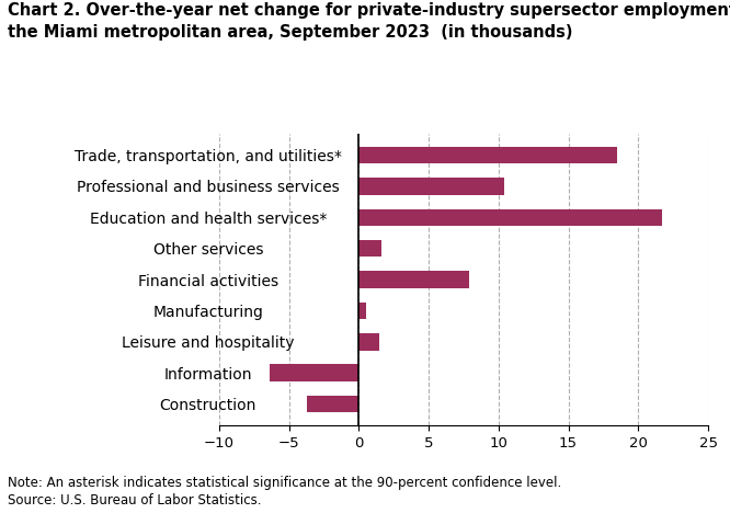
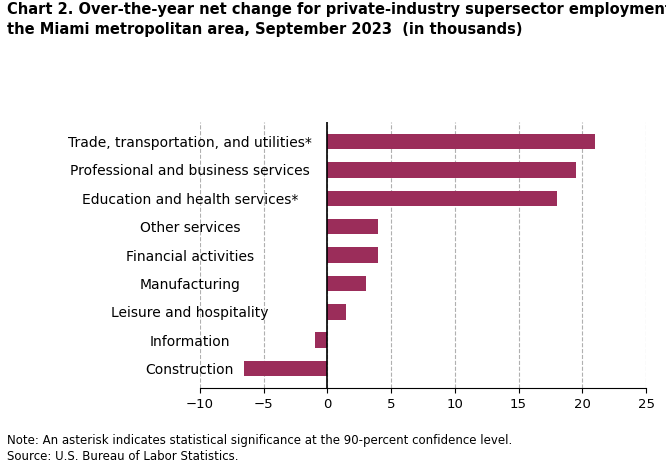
Trade, transportation, and utilities*: 18.5 -> 21.0
Professional and business services: 10.4 -> 19.5
Education and health services*: 21.7 -> 18.0
Other services: 1.6 -> 4.0
Financial activities: 7.9 -> 4.0
Manufacturing: 0.5 -> 3.0
Information: -6.4 -> -1.0
Construction: -3.7 -> -6.5
